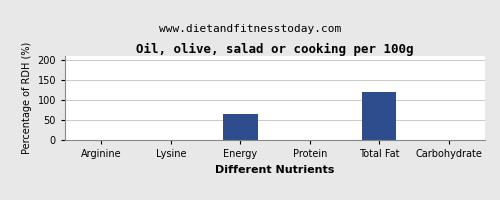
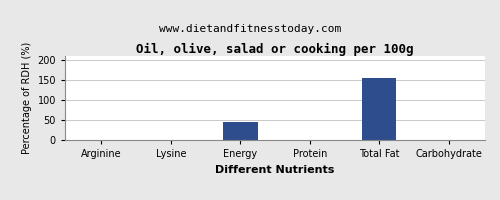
Energy: 65 -> 45
Total Fat: 120 -> 155
